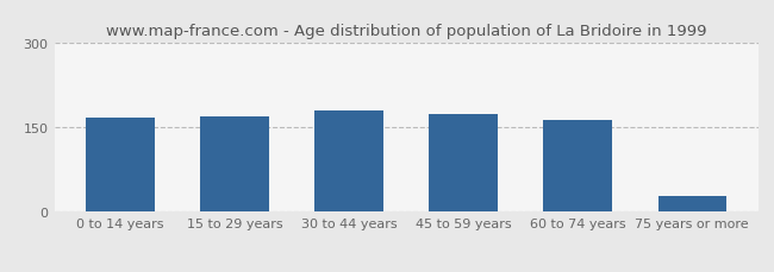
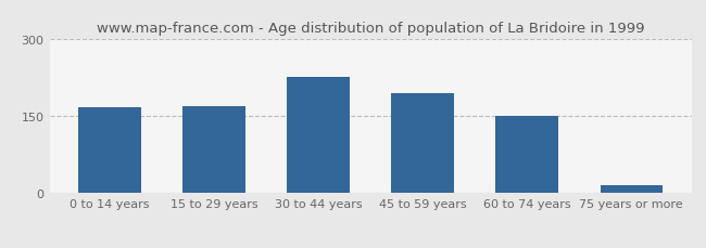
30 to 44 years: 180 -> 225
45 to 59 years: 173 -> 195
60 to 74 years: 162 -> 150
75 years or more: 28 -> 15
